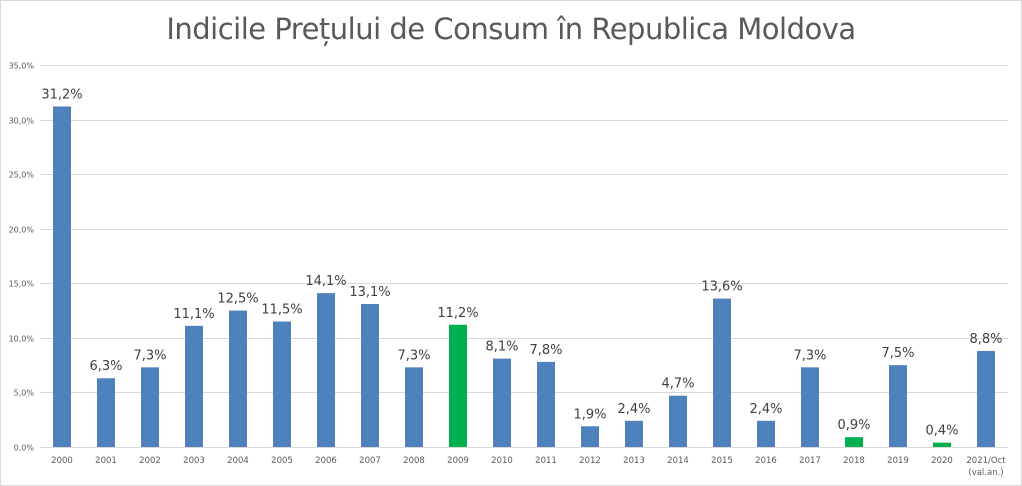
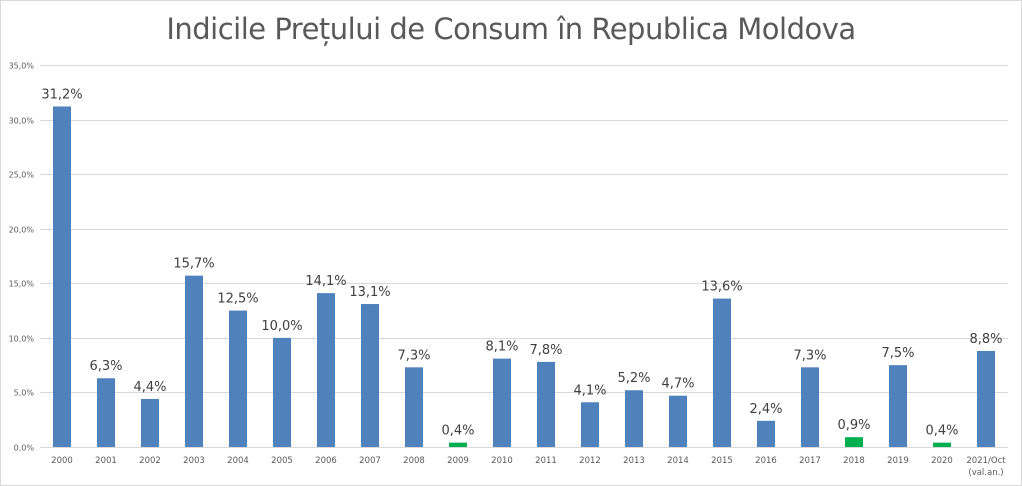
2002: 7,3% -> 4,4%
2003: 11,1% -> 15,7%
2005: 11,5% -> 10,0%
2009: 11,2% -> 0,4%
2012: 1,9% -> 4,1%
2013: 2,4% -> 5,2%
